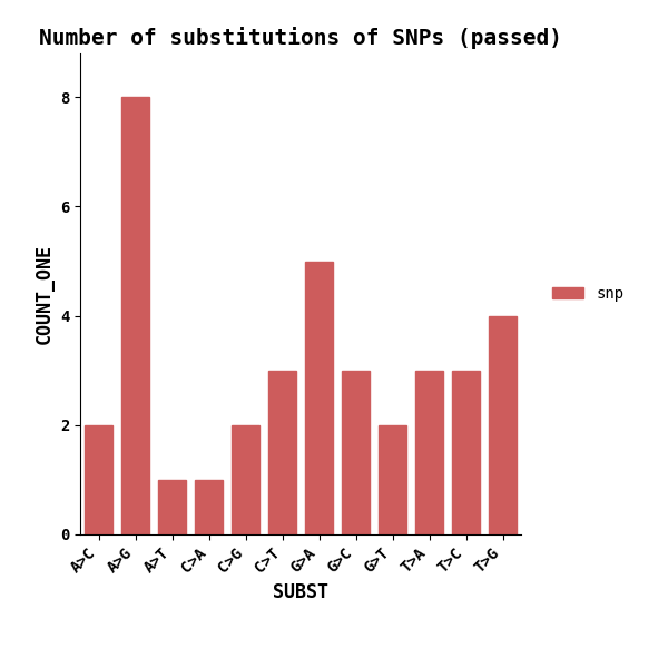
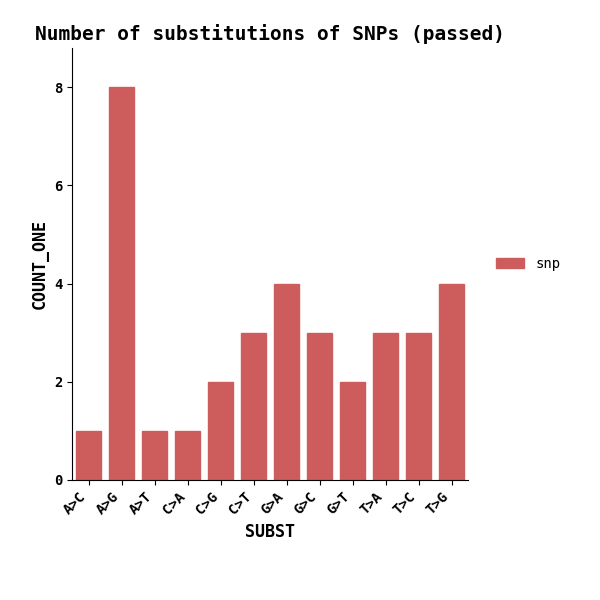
A>C: 2 -> 1
G>A: 5 -> 4
